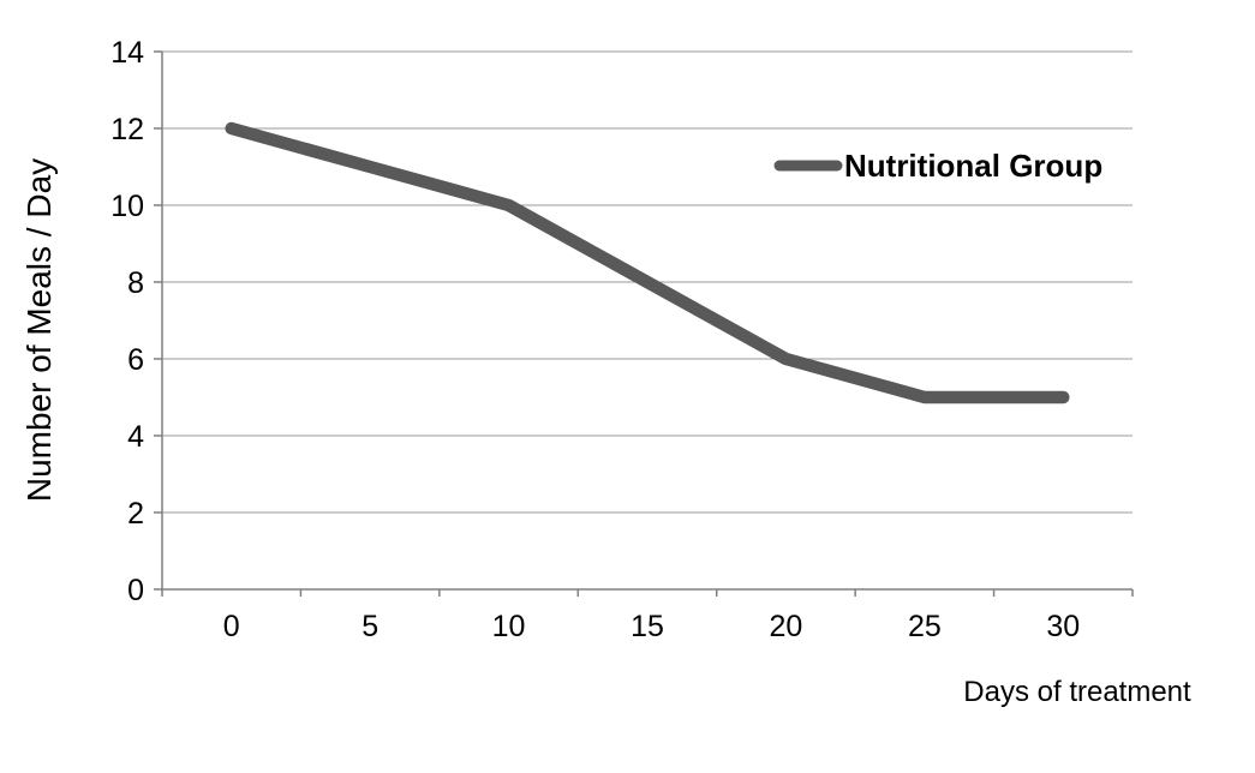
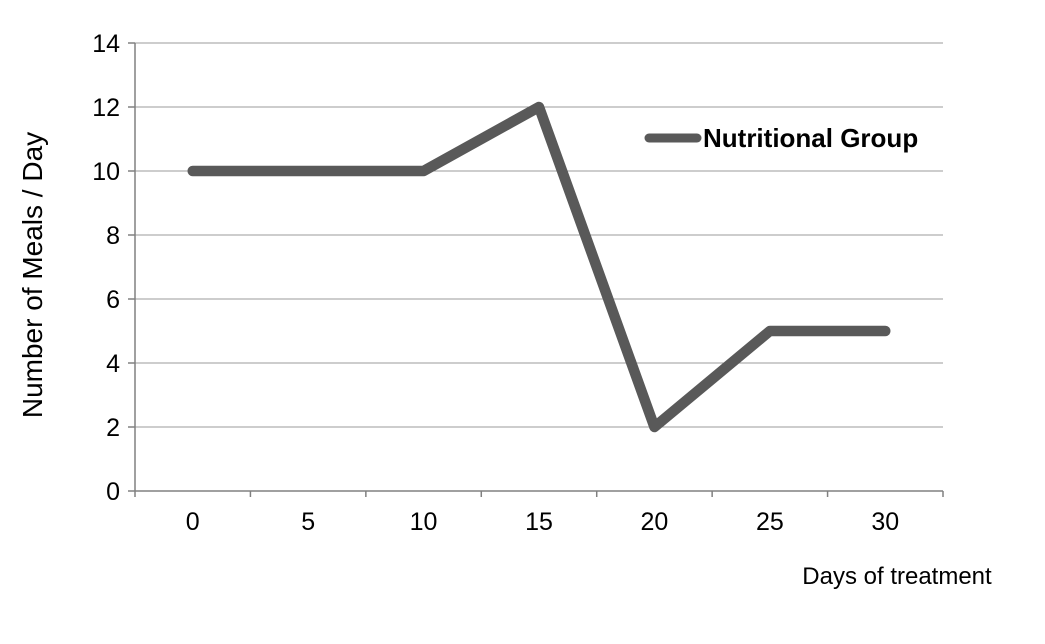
0: 12 -> 10
5: 11 -> 10
15: 8 -> 12
20: 6 -> 2
